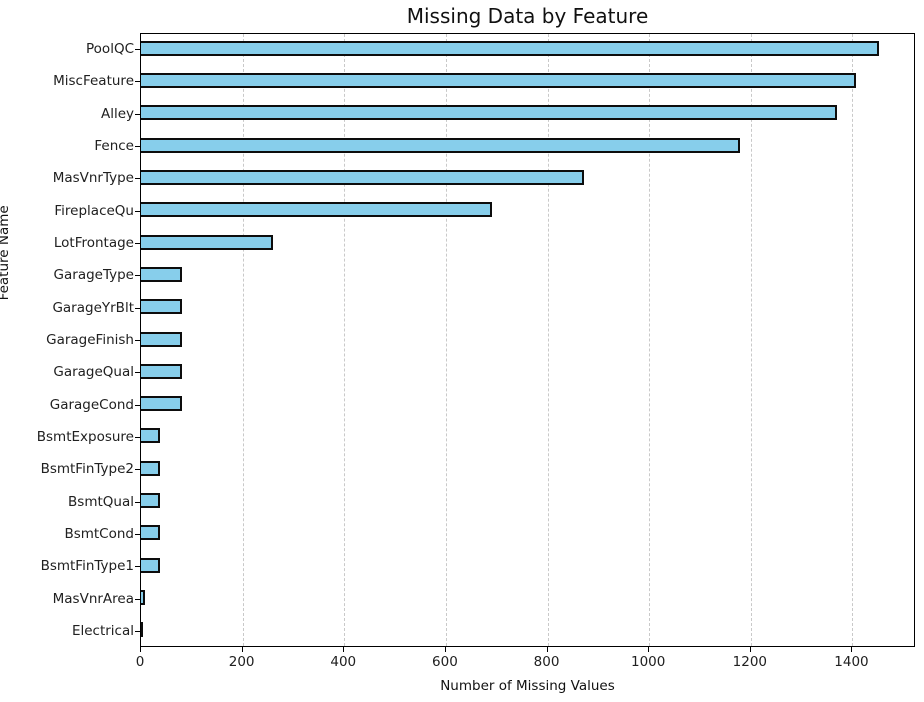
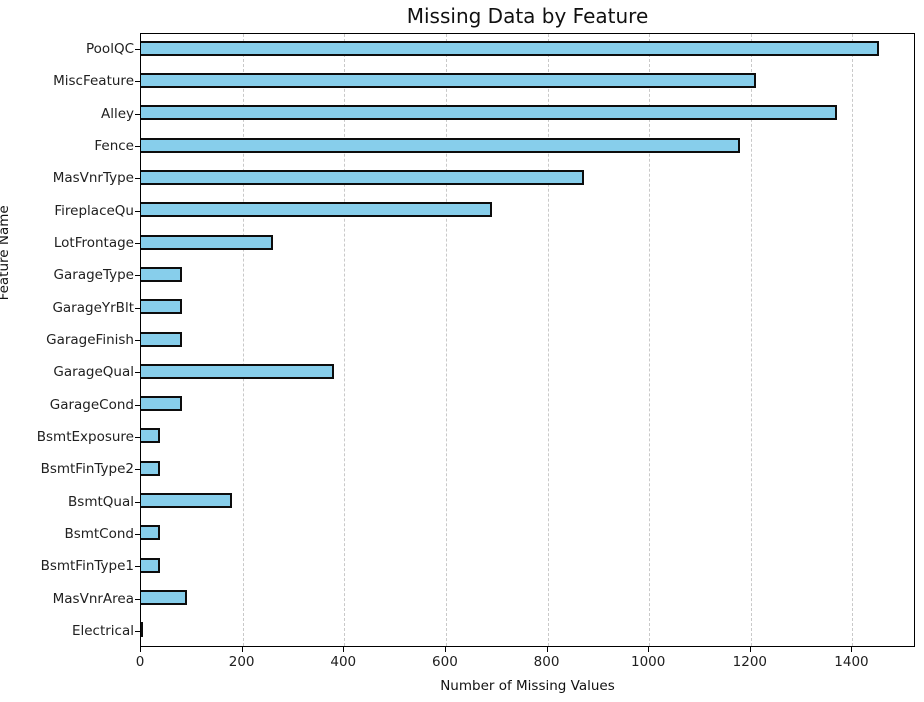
MiscFeature: 1410 -> 1210
GarageQual: 80 -> 380
BsmtQual: 40 -> 180
MasVnrArea: 10 -> 90
